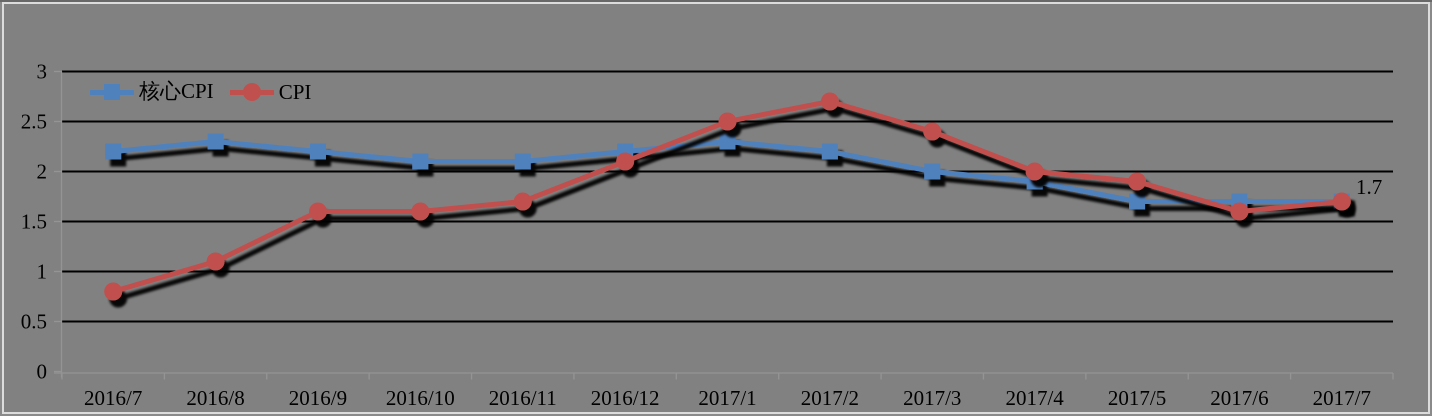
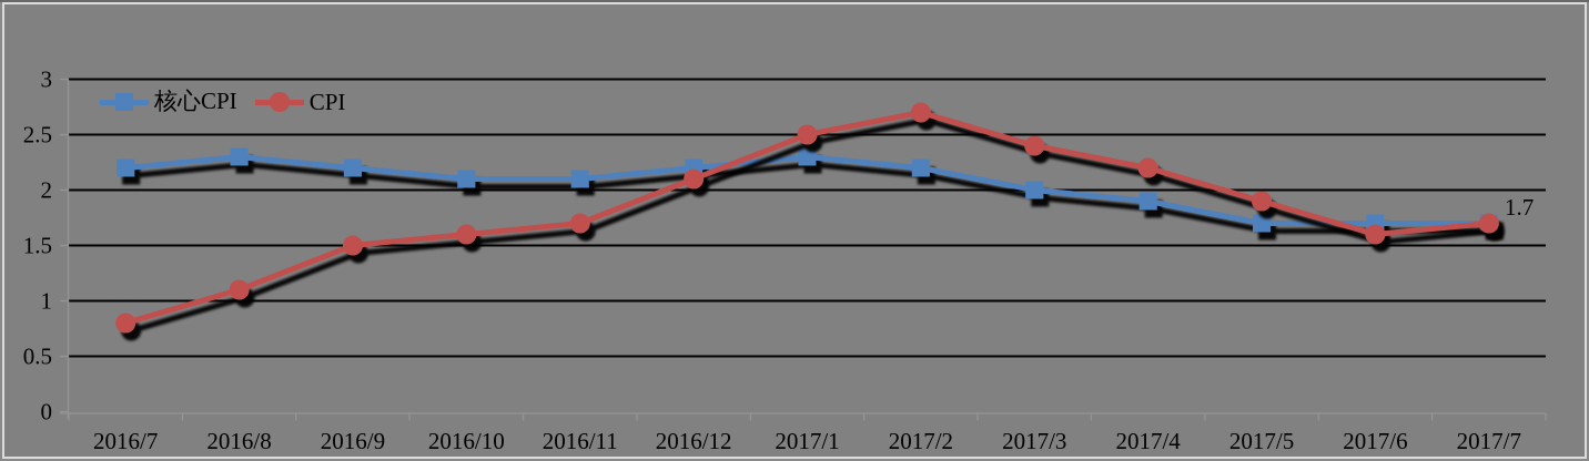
CPI/2016/9: 1.6 -> 1.5
CPI/2017/4: 2.0 -> 2.2
